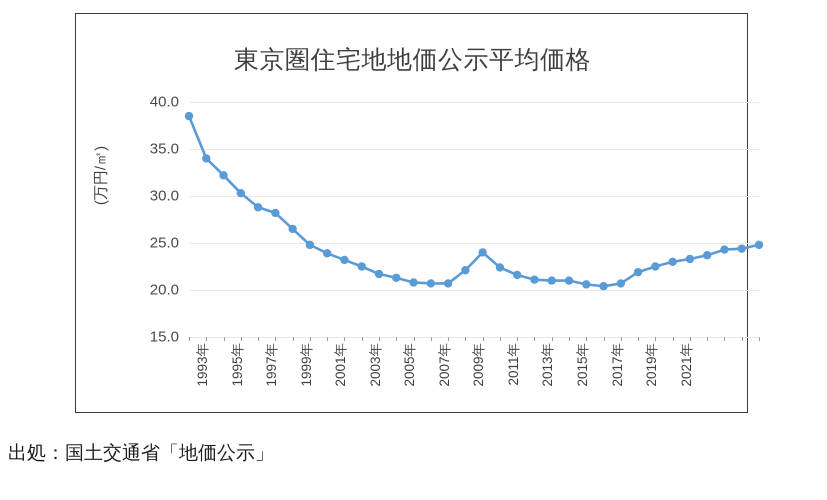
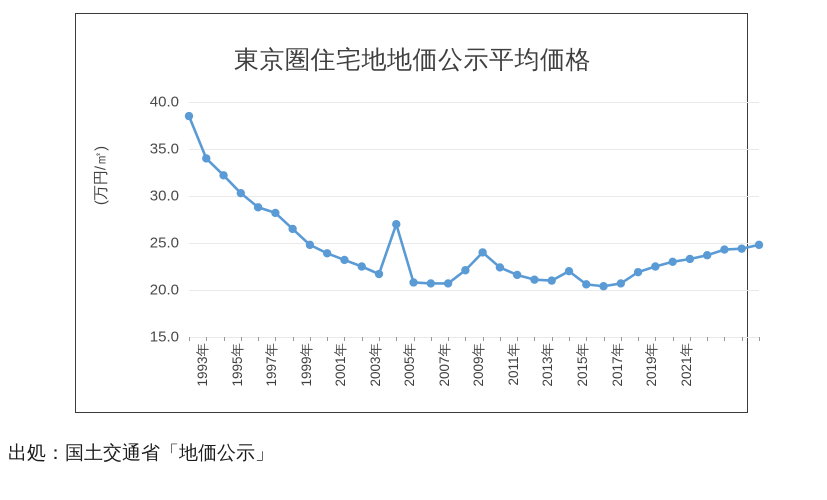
2005年: 21 -> 27
2015年: 21 -> 22
